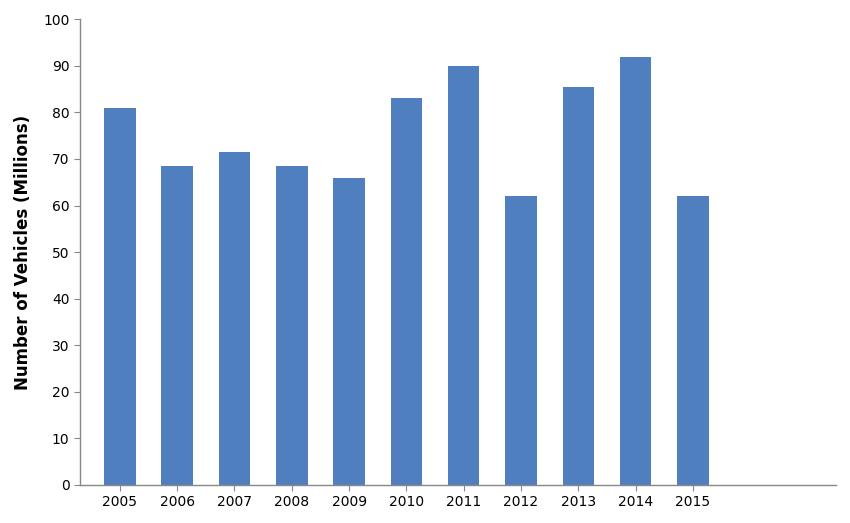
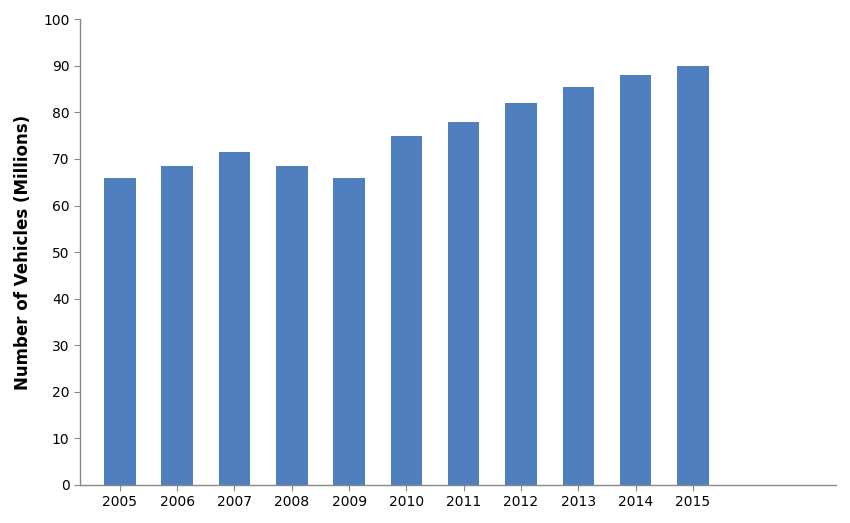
2005: 81.0 -> 66.0
2010: 83.0 -> 75.0
2011: 90.0 -> 78.0
2012: 62.0 -> 82.0
2014: 92.0 -> 88.0
2015: 62.0 -> 90.0
